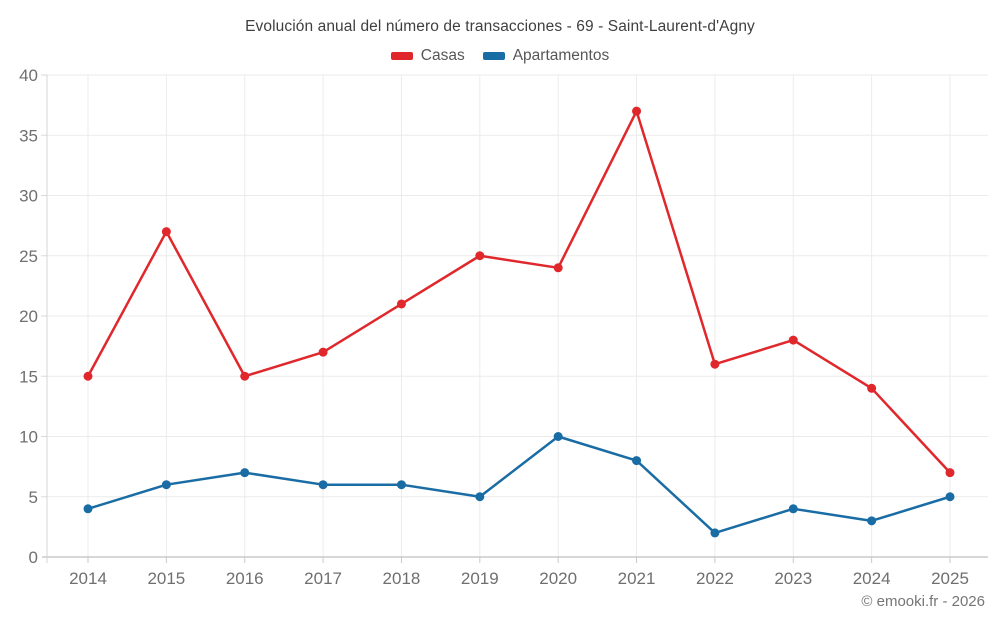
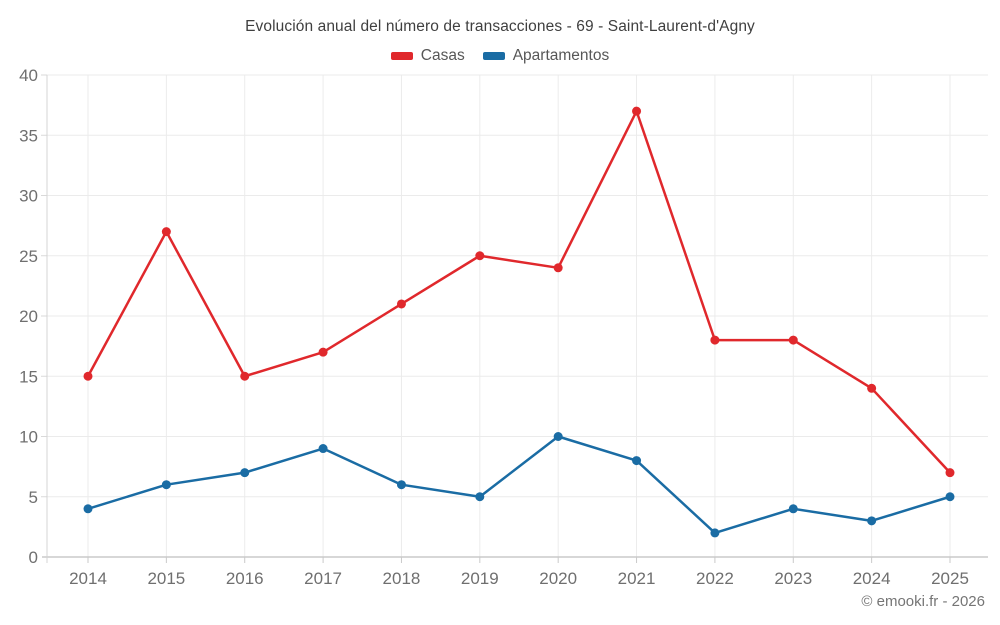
Apartamentos/2017: 6 -> 9
Casas/2022: 16 -> 18
